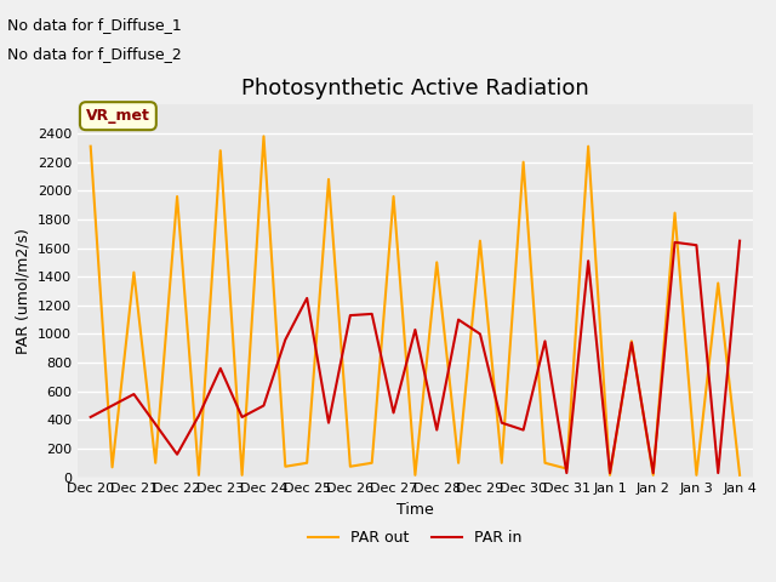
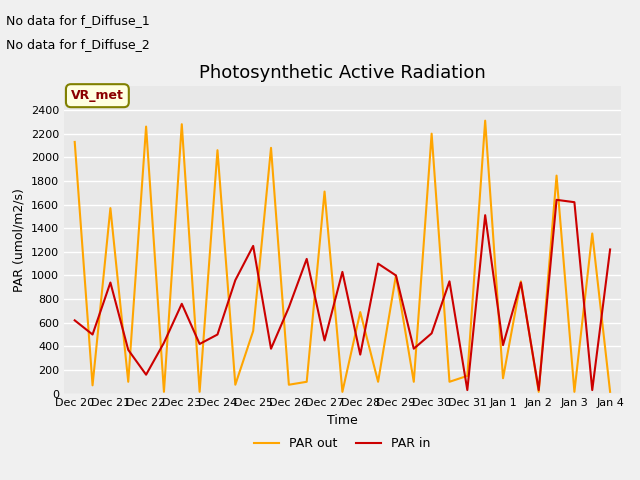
PAR in/Dec 20: 420 -> 620
PAR out/Dec 20: 2310 -> 2130
PAR in/Dec 21: 580 -> 940
PAR out/Dec 21: 1430 -> 1570
PAR out/Dec 22: 1960 -> 2260
PAR out/Dec 24: 2380 -> 2060
PAR out/Dec 25: 100 -> 530
PAR in/Dec 26: 1130 -> 730
PAR out/Dec 27: 1960 -> 1710
PAR out/Dec 28: 1500 -> 690
PAR out/Dec 29: 1650 -> 1000
PAR in/Dec 30: 330 -> 510
PAR out/Dec 31: 60 -> 150
PAR in/Jan 1: 30 -> 410
PAR out/Jan 1: 20 -> 130
PAR in/Jan 4: 1650 -> 1220
